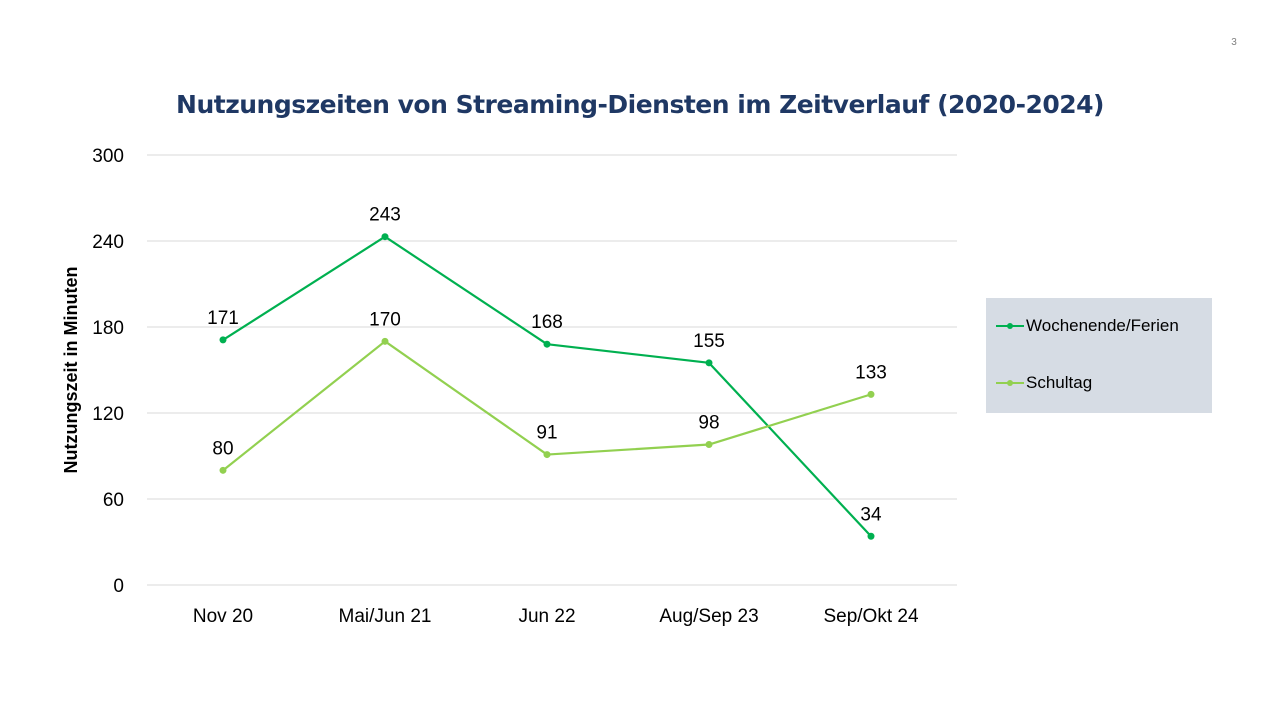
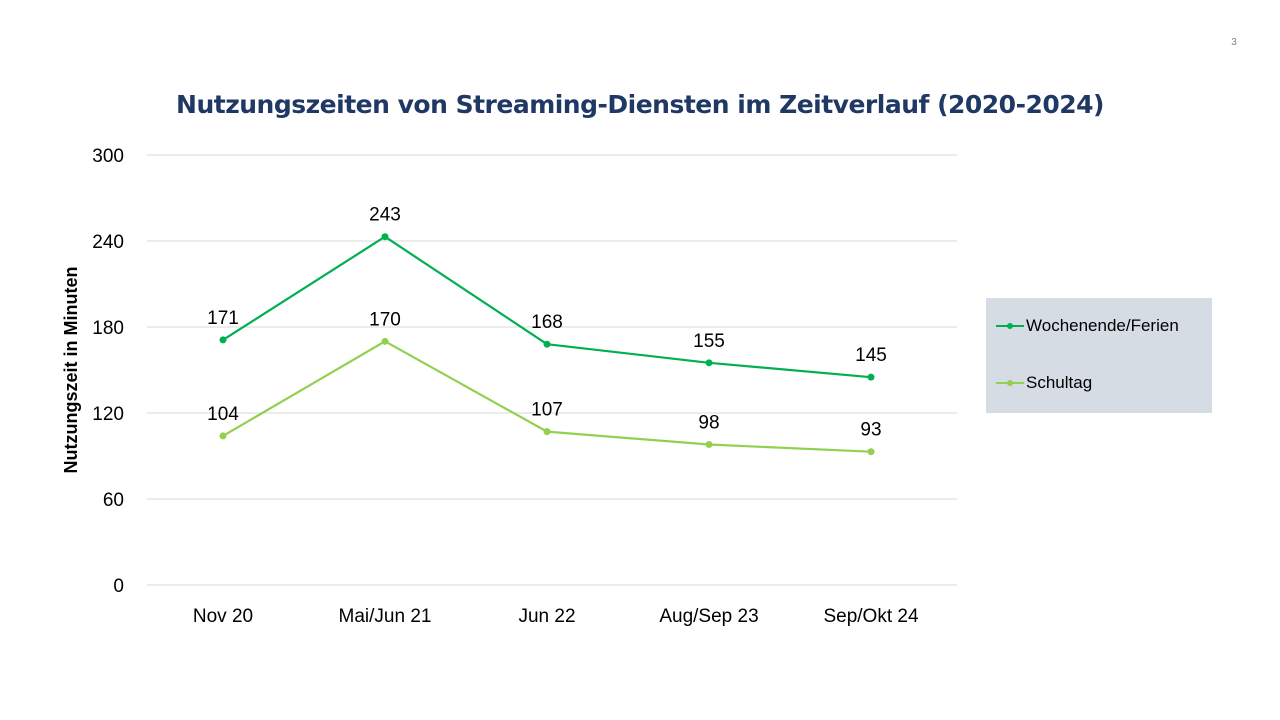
Schultag/Nov 20: 80 -> 104
Schultag/Jun 22: 91 -> 107
Wochenende/Ferien/Sep/Okt 24: 34 -> 145
Schultag/Sep/Okt 24: 133 -> 93
